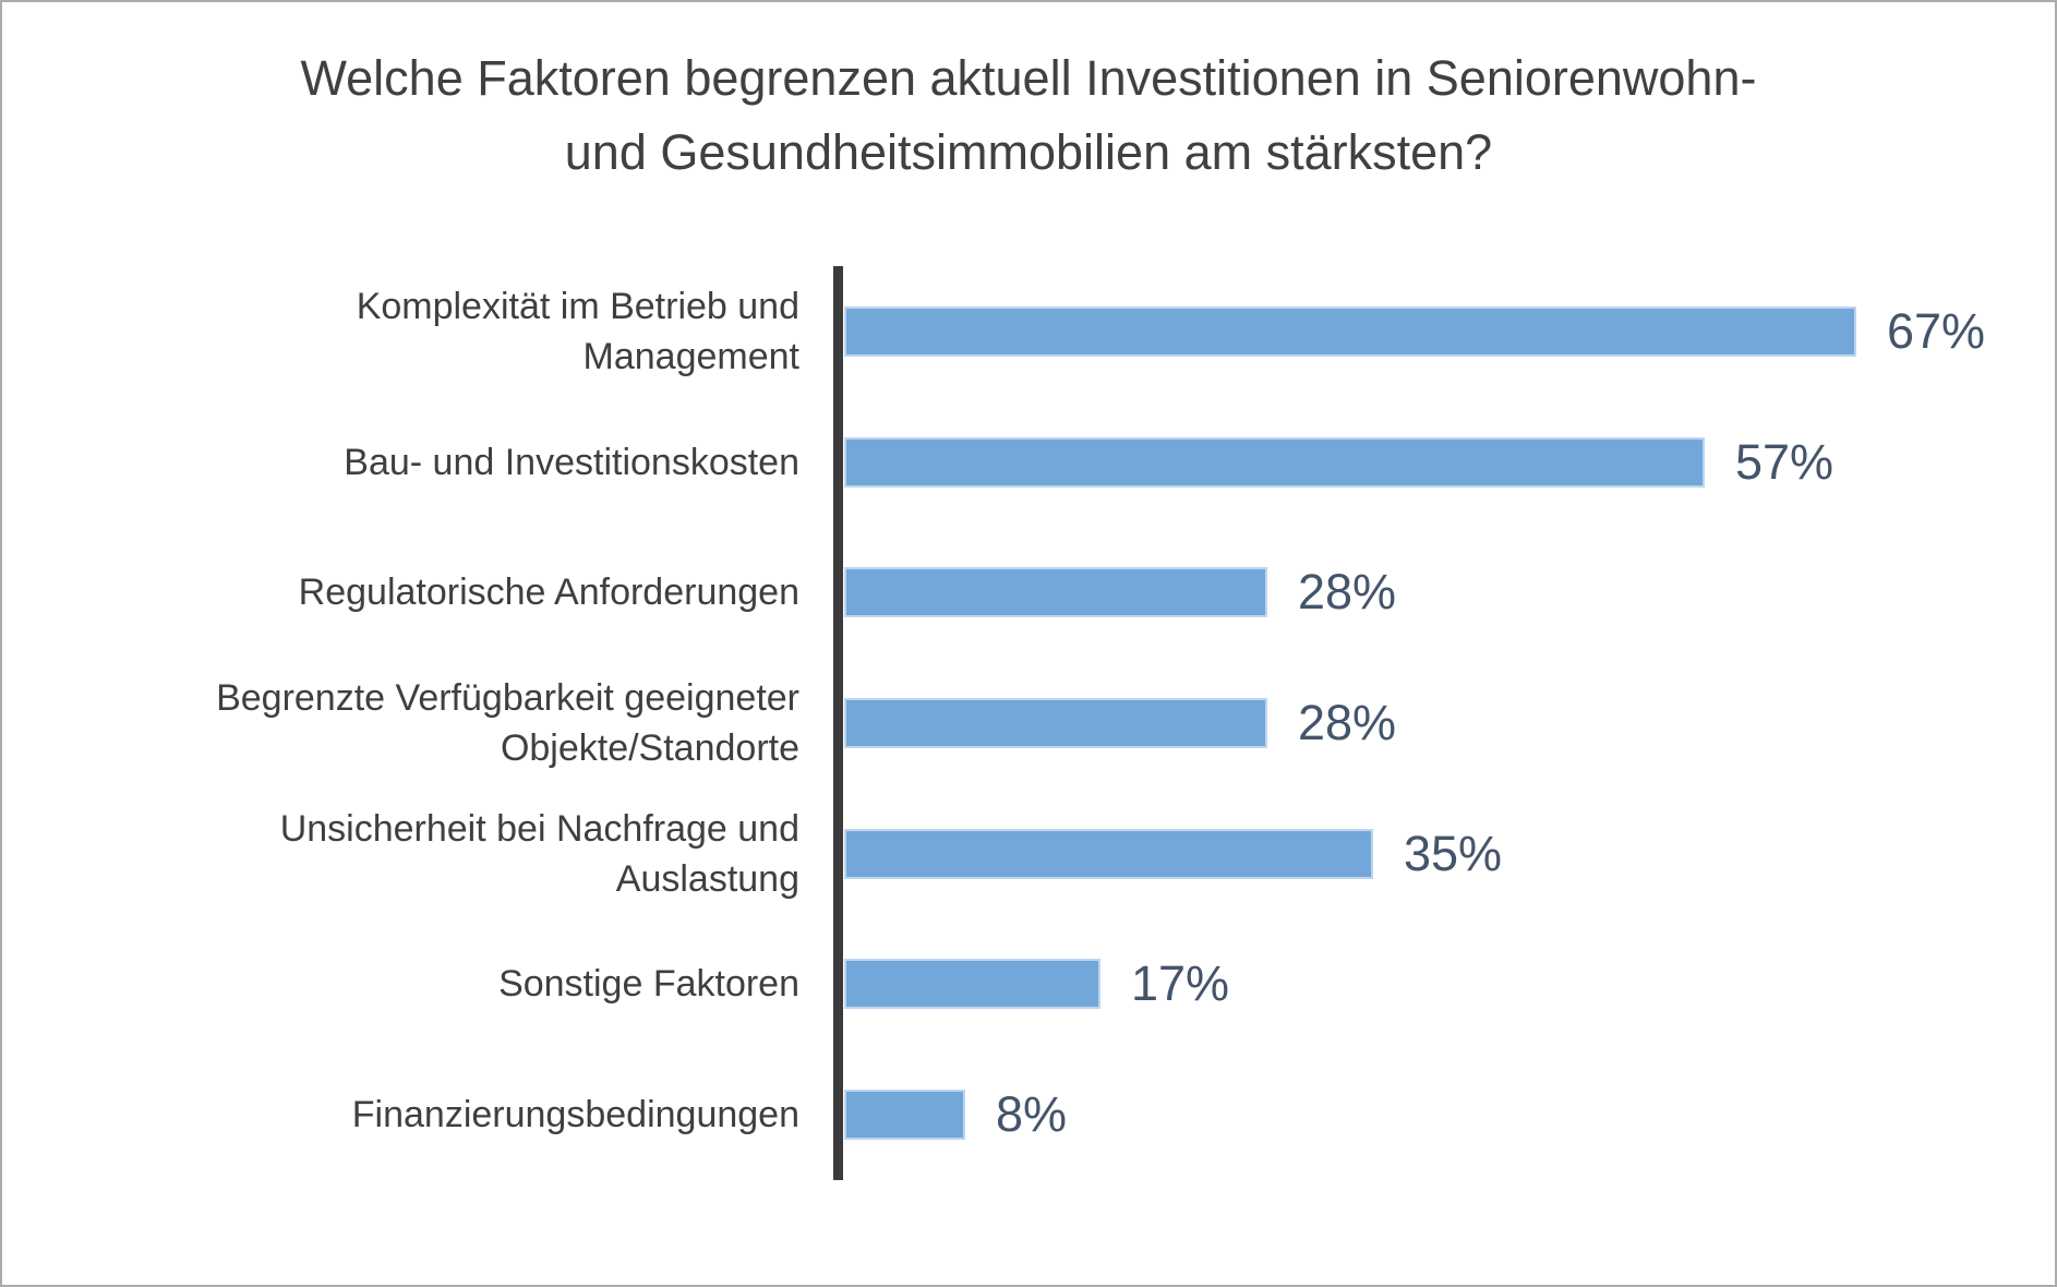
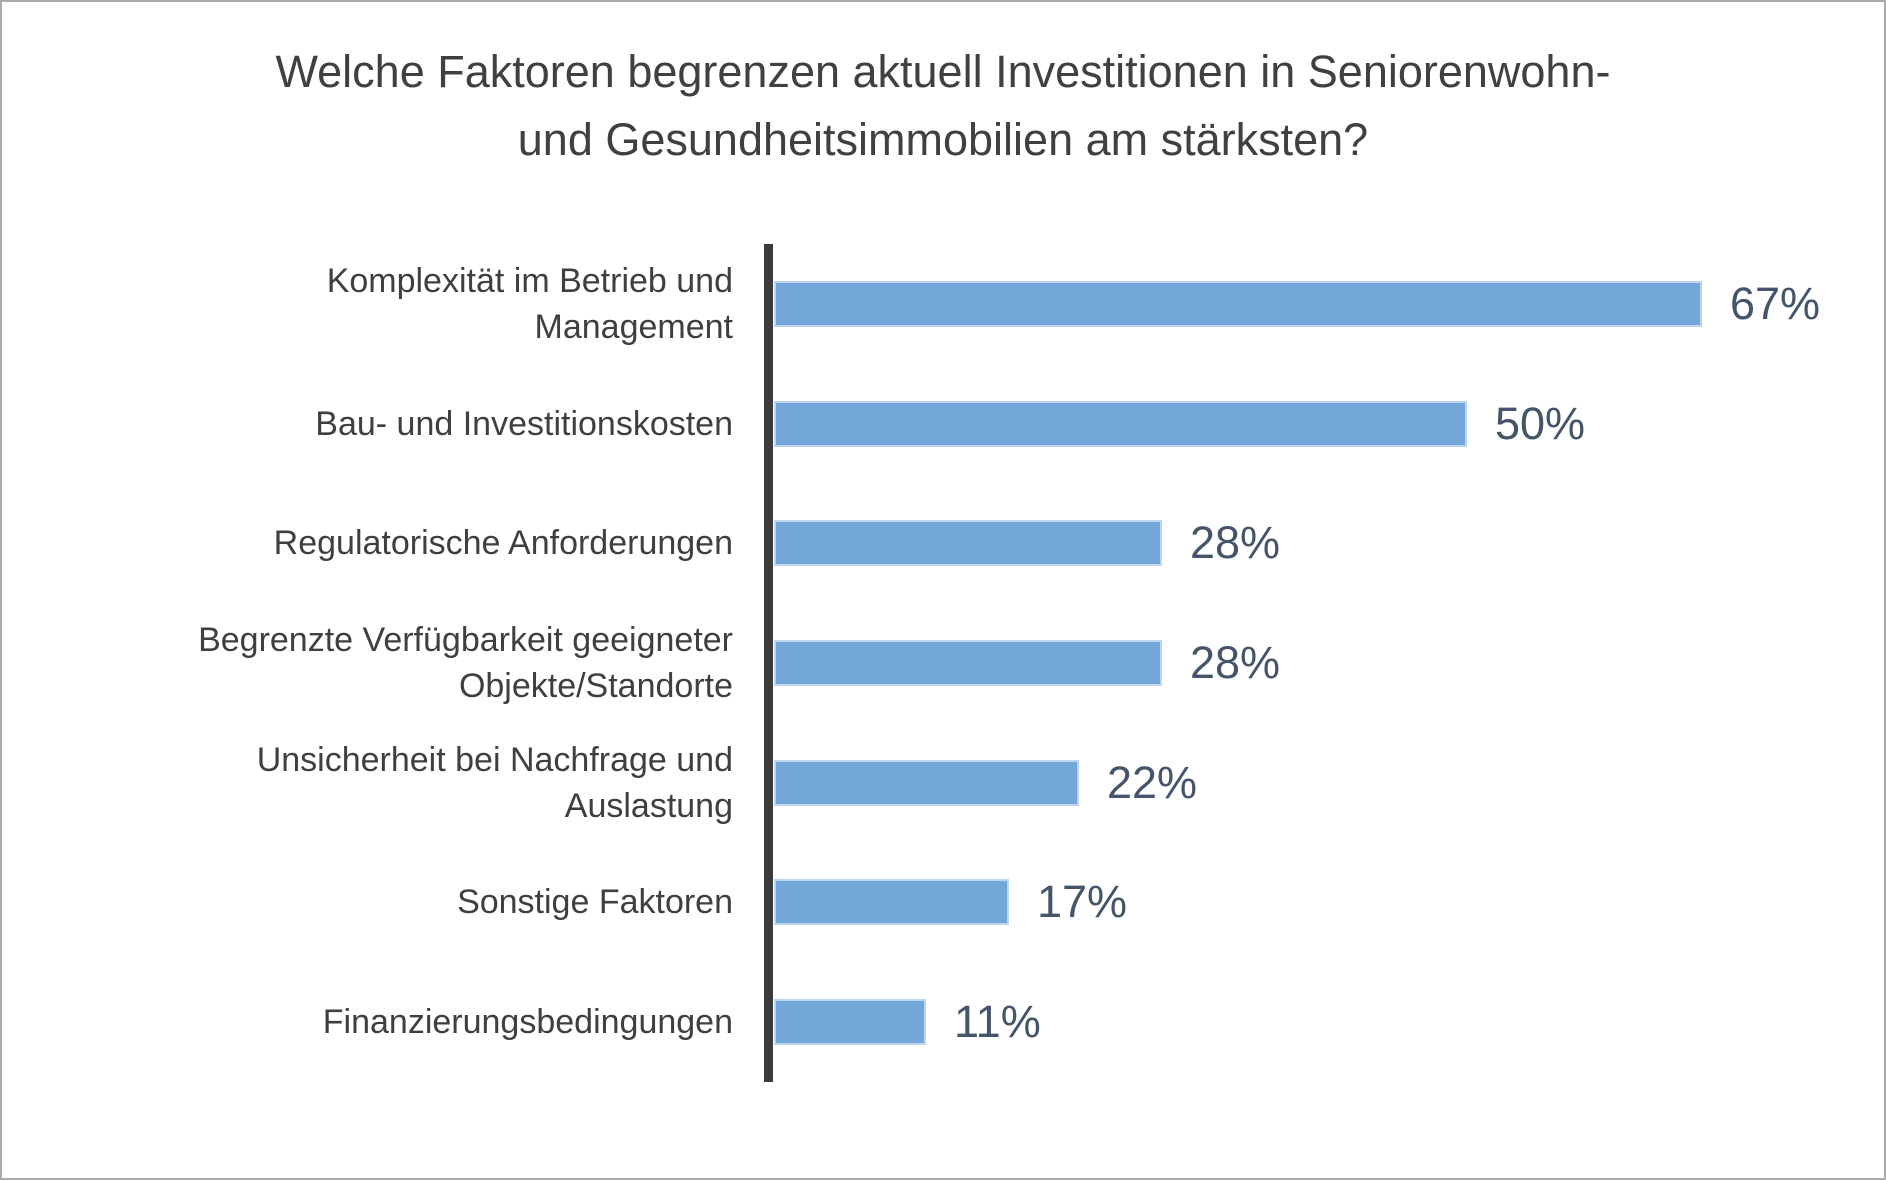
Bau- und Investitionskosten: 57% -> 50%
Unsicherheit bei Nachfrage und Auslastung: 35% -> 22%
Finanzierungsbedingungen: 8% -> 11%
